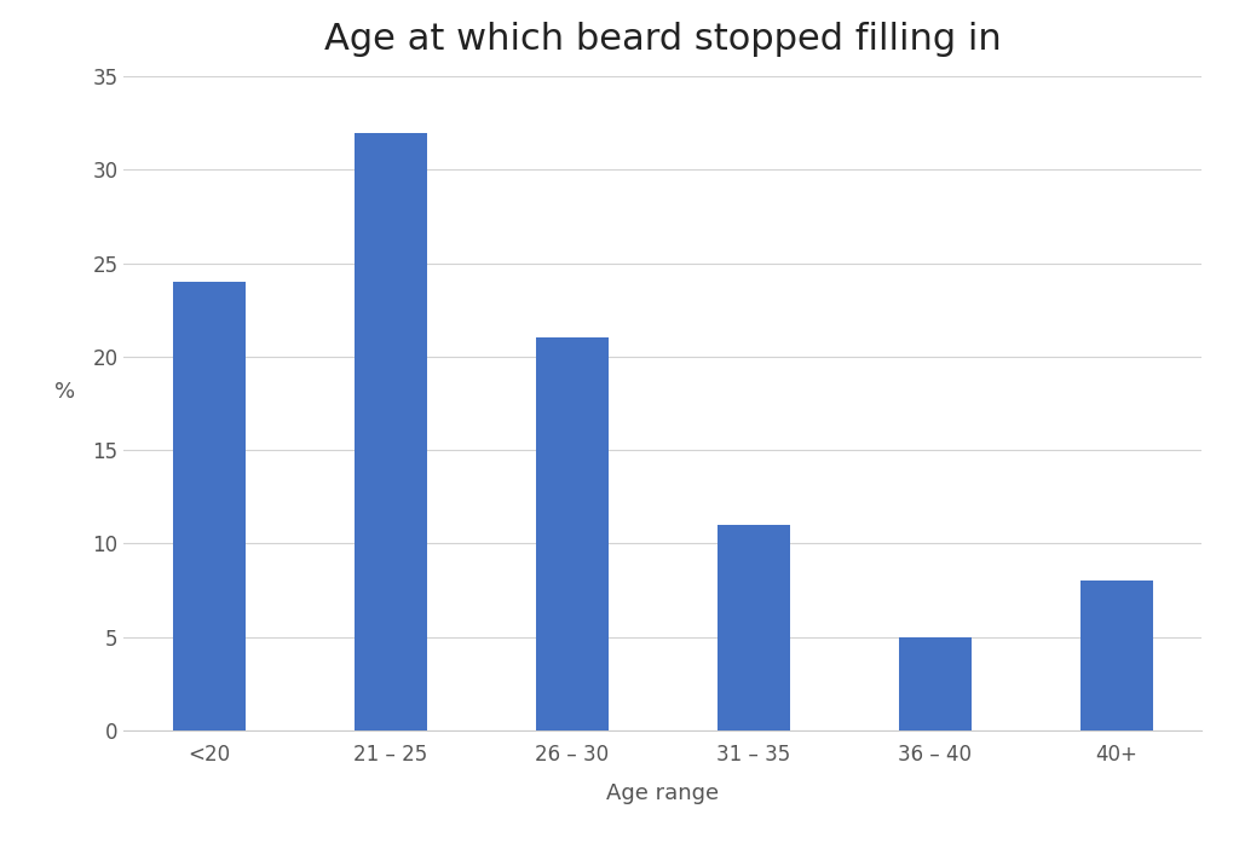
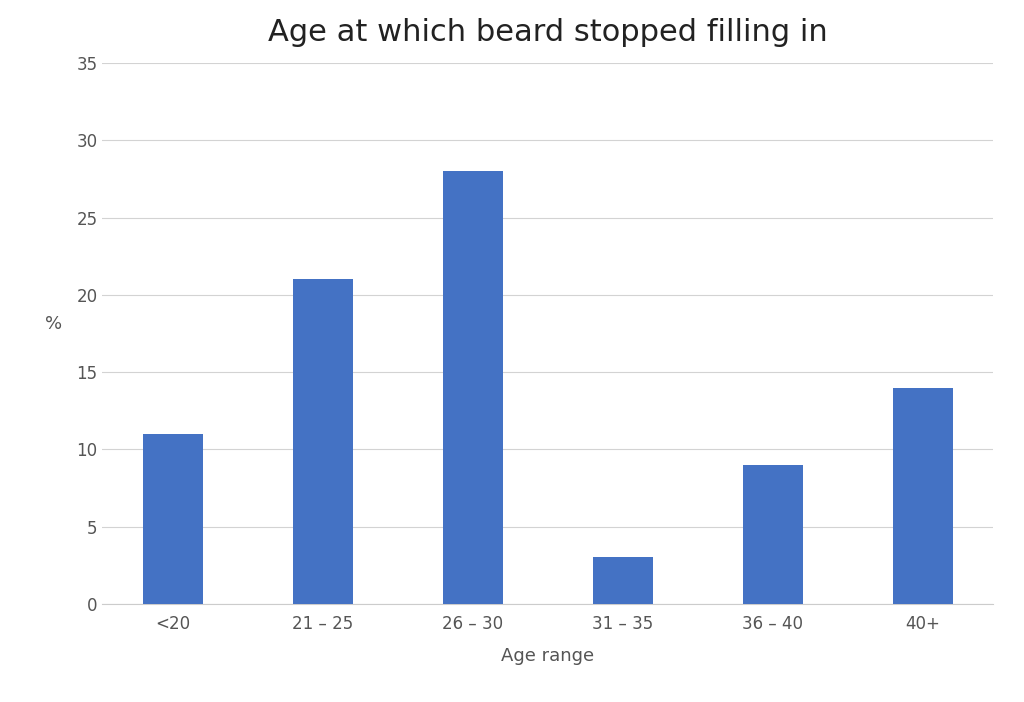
<20: 24 -> 11
21 – 25: 32 -> 21
26 – 30: 21 -> 28
31 – 35: 11 -> 3
36 – 40: 5 -> 9
40+: 8 -> 14
